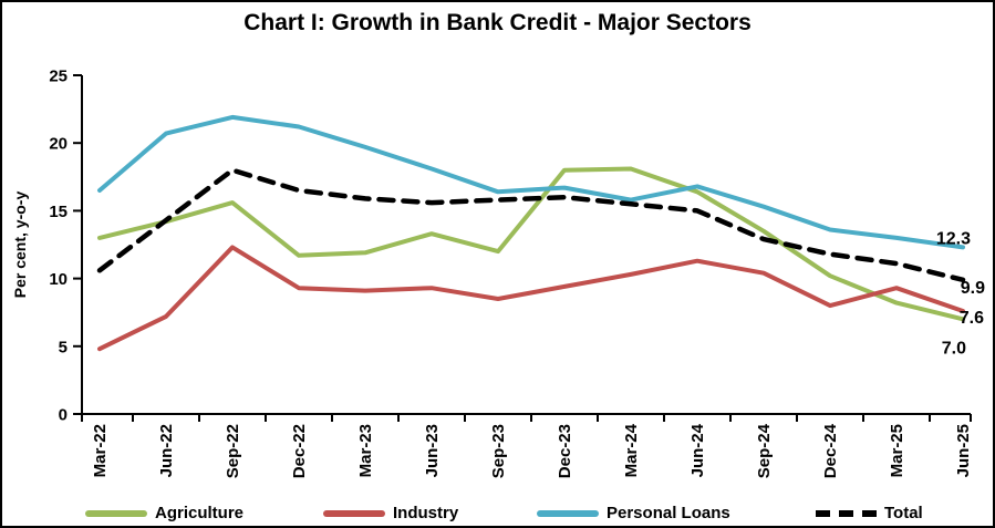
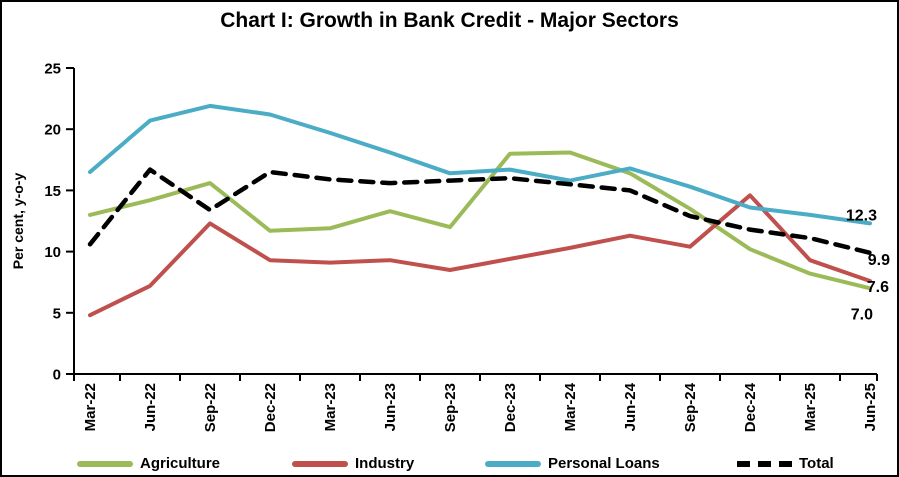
Total/Jun-22: 14.3 -> 16.7
Total/Sep-22: 18.0 -> 13.4
Industry/Dec-24: 8.0 -> 14.6
